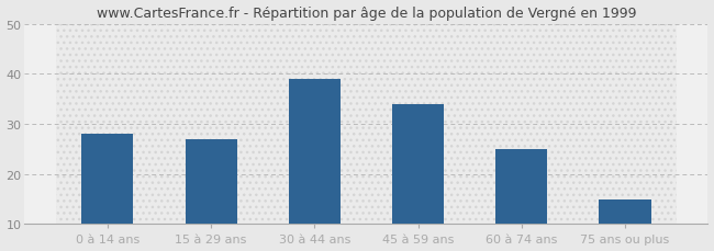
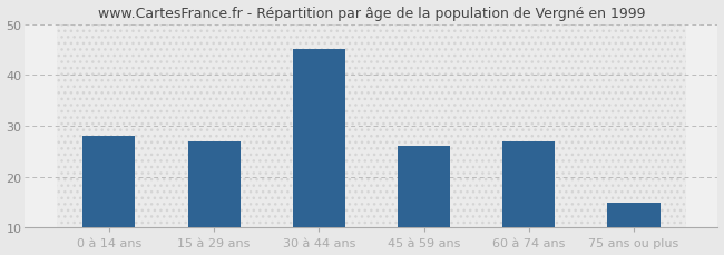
30 à 44 ans: 39 -> 45
45 à 59 ans: 34 -> 26
60 à 74 ans: 25 -> 27
